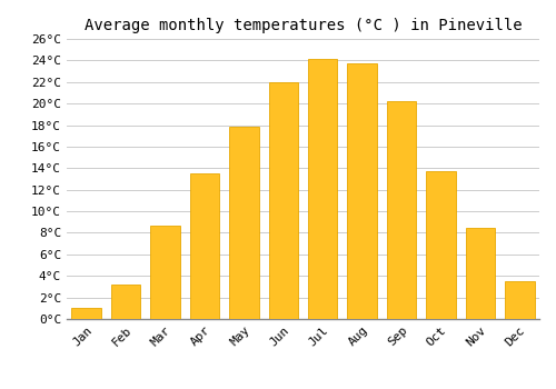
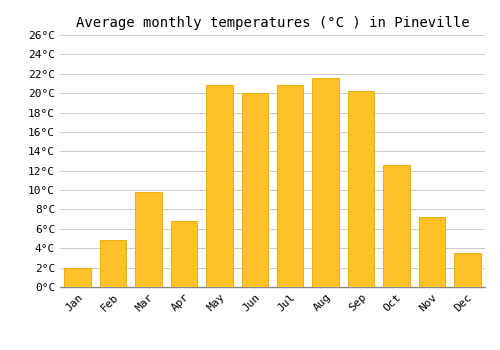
Jan: 1.0°C -> 2.0°C
Feb: 3.2°C -> 4.8°C
Mar: 8.7°C -> 9.8°C
Apr: 13.5°C -> 6.8°C
May: 17.9°C -> 20.8°C
Jun: 22.0°C -> 20.0°C
Jul: 24.1°C -> 20.8°C
Aug: 23.7°C -> 21.6°C
Oct: 13.7°C -> 12.6°C
Nov: 8.5°C -> 7.2°C
